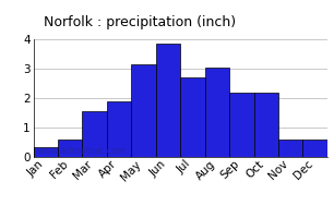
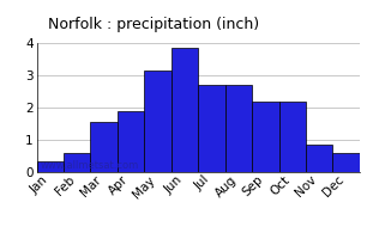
Aug: 3.05 -> 2.70
Nov: 0.60 -> 0.85
